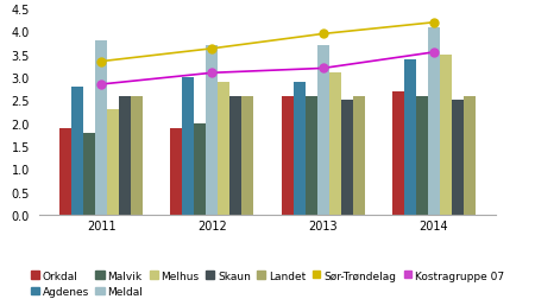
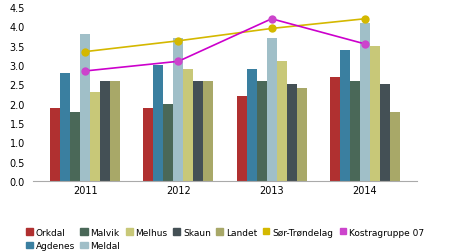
Orkdal/2013: 2.6 -> 2.2
Kostragruppe 07/2013: 3.20 -> 4.20
Landet/2013: 2.6 -> 2.4
Landet/2014: 2.6 -> 1.8
